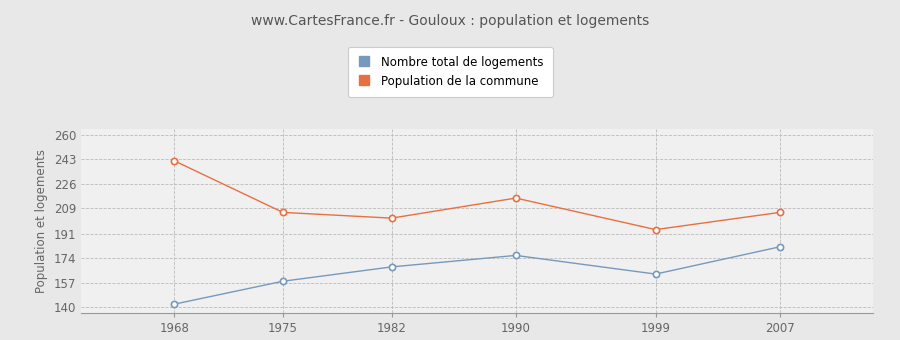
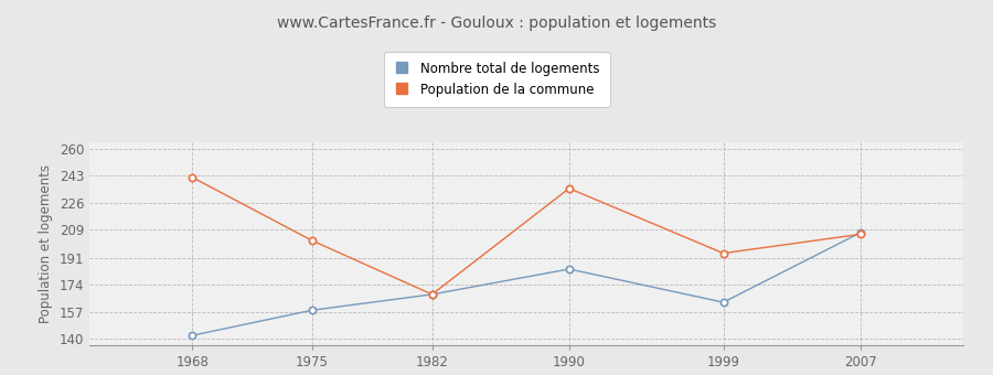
Population de la commune/1975: 206 -> 202
Population de la commune/1982: 202 -> 168
Nombre total de logements/1990: 176 -> 184
Population de la commune/1990: 216 -> 235
Nombre total de logements/2007: 182 -> 207
